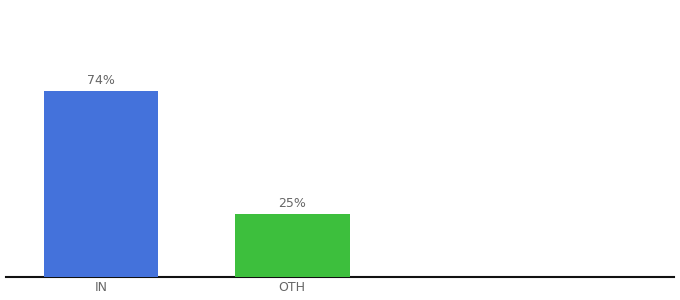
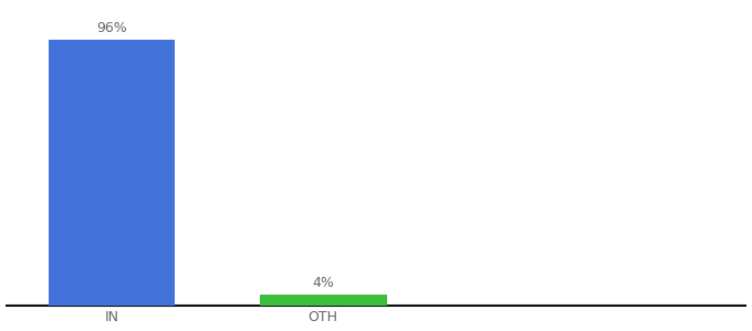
IN: 74% -> 96%
OTH: 25% -> 4%
